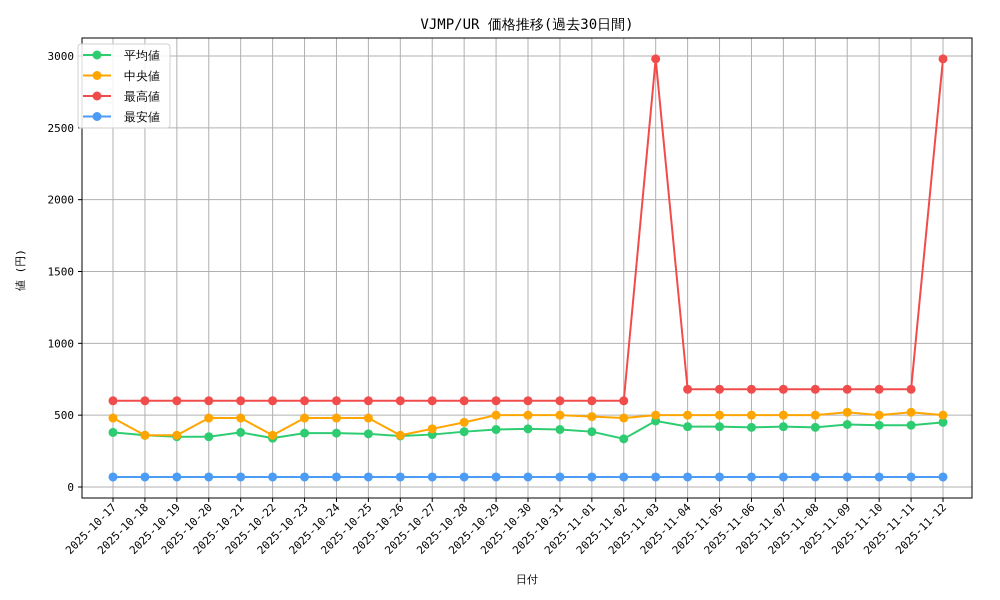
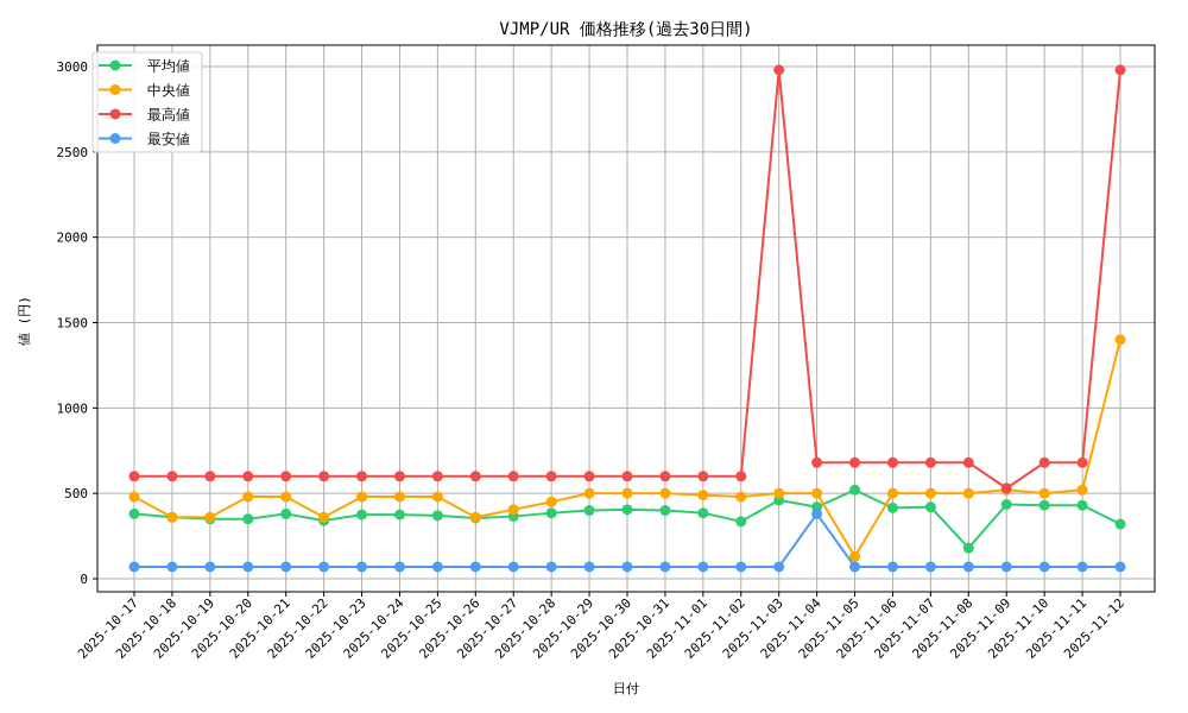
最安値/2025-11-04: 70 -> 380
平均値/2025-11-05: 420 -> 520
中央値/2025-11-05: 500 -> 130
平均値/2025-11-08: 420 -> 180
最高値/2025-11-09: 680 -> 530
平均値/2025-11-12: 450 -> 320
中央値/2025-11-12: 500 -> 1400
